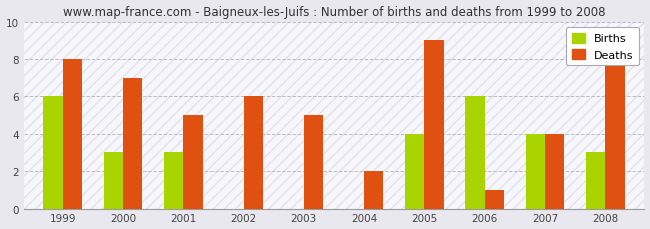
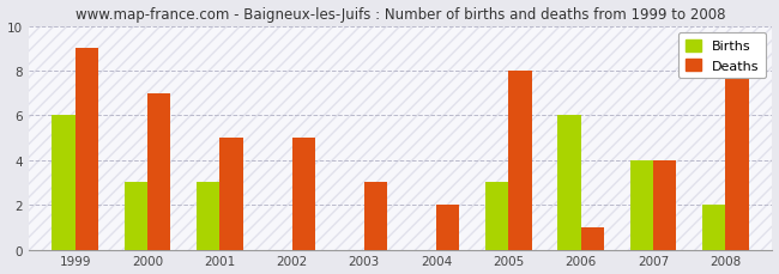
Deaths/1999: 8 -> 9
Deaths/2002: 6 -> 5
Deaths/2003: 5 -> 3
Births/2005: 4 -> 3
Deaths/2005: 9 -> 8
Births/2008: 3 -> 2
